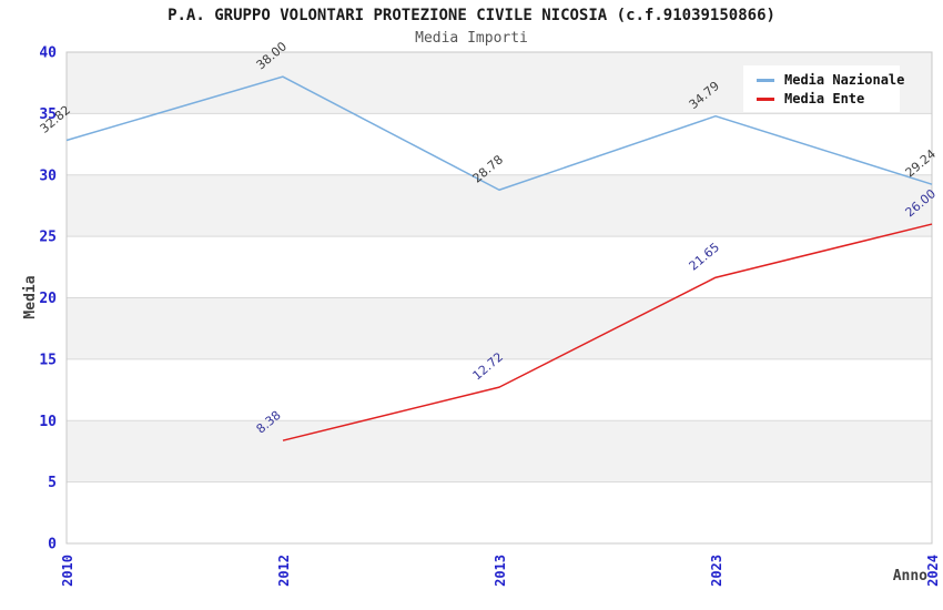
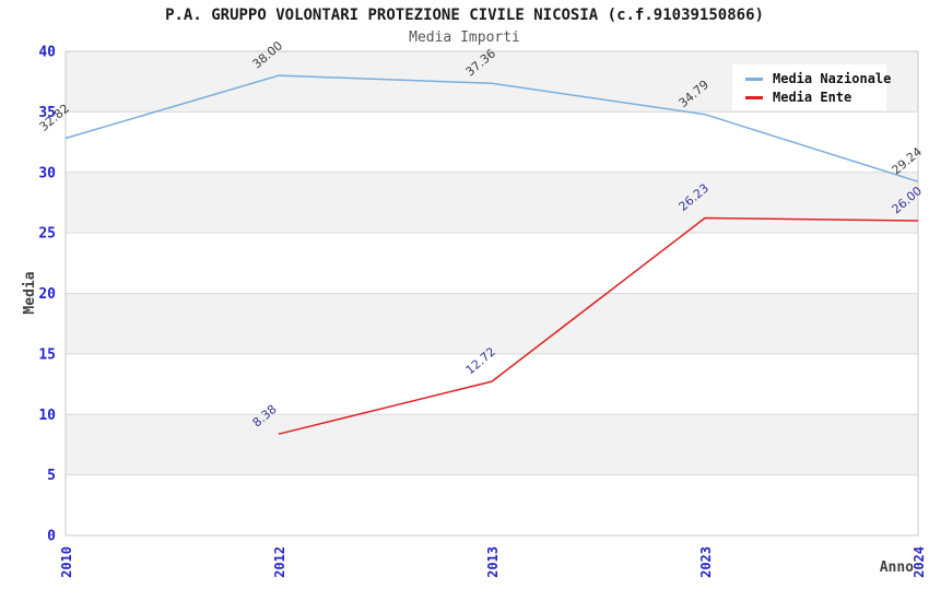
Media Nazionale/2013: 28.78 -> 37.36
Media Ente/2023: 21.65 -> 26.23
